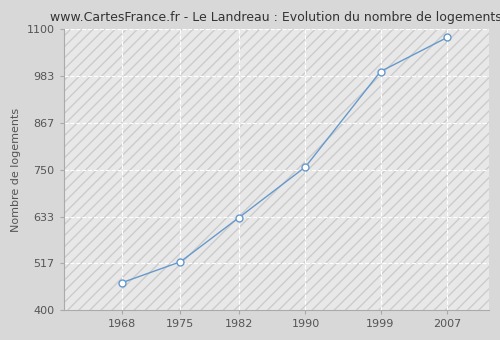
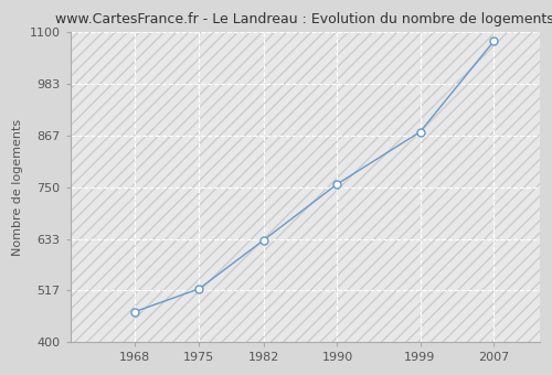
1999: 995 -> 875
